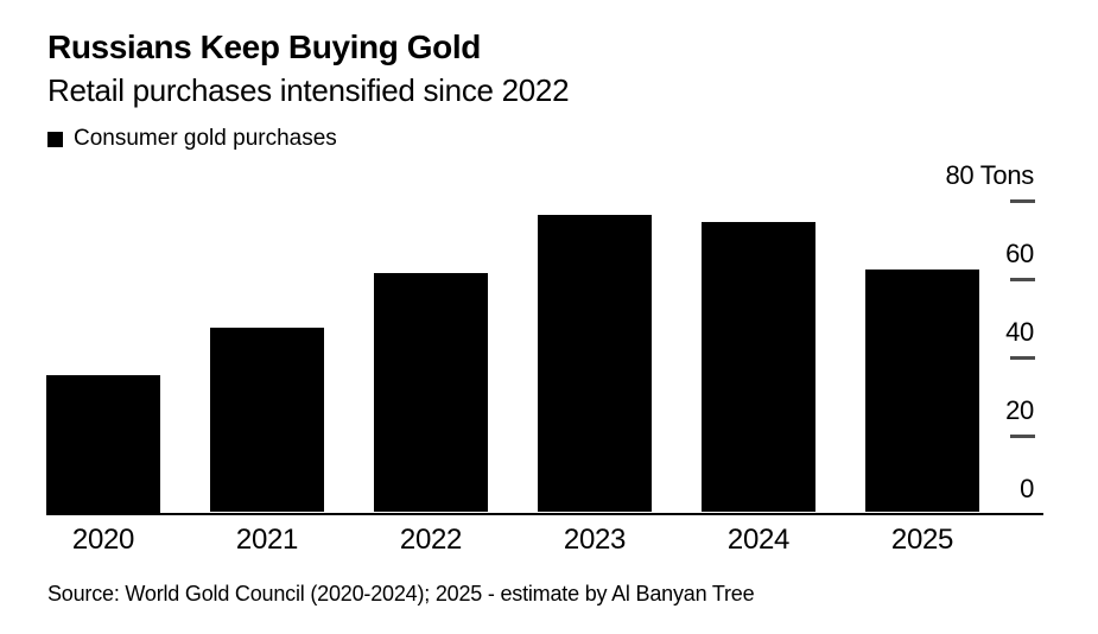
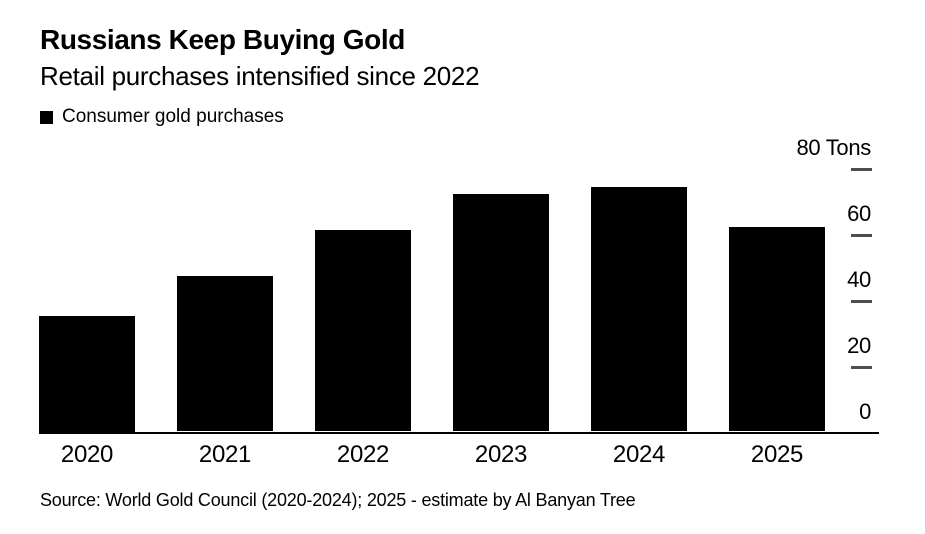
2023: 76 -> 72
